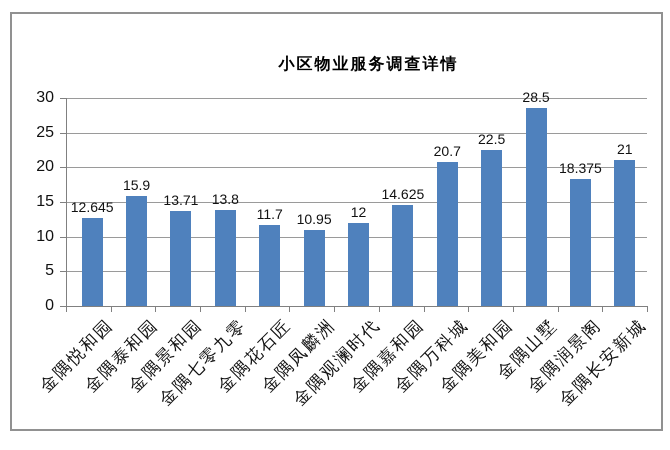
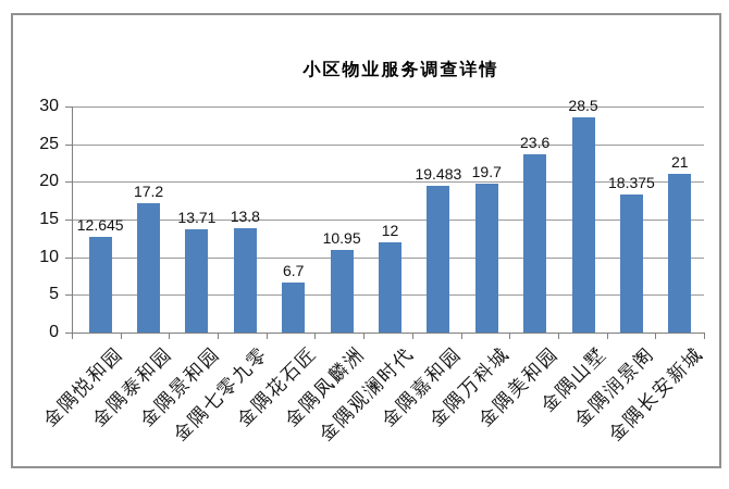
金隅泰和园: 15.9 -> 17.2
金隅花石匠: 11.7 -> 6.7
金隅嘉和园: 14.625 -> 19.483
金隅万科城: 20.7 -> 19.7
金隅美和园: 22.5 -> 23.6
